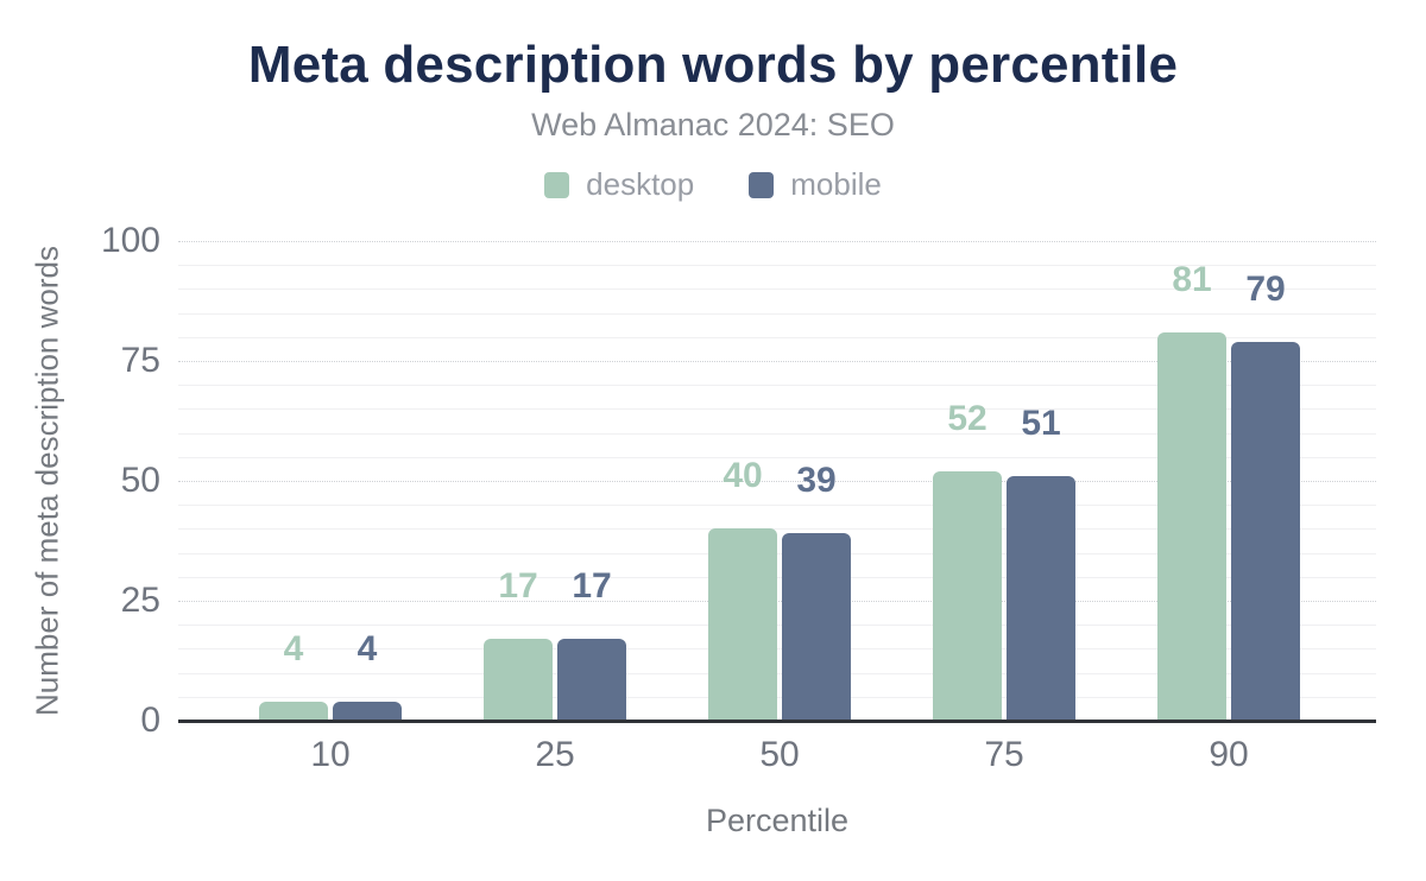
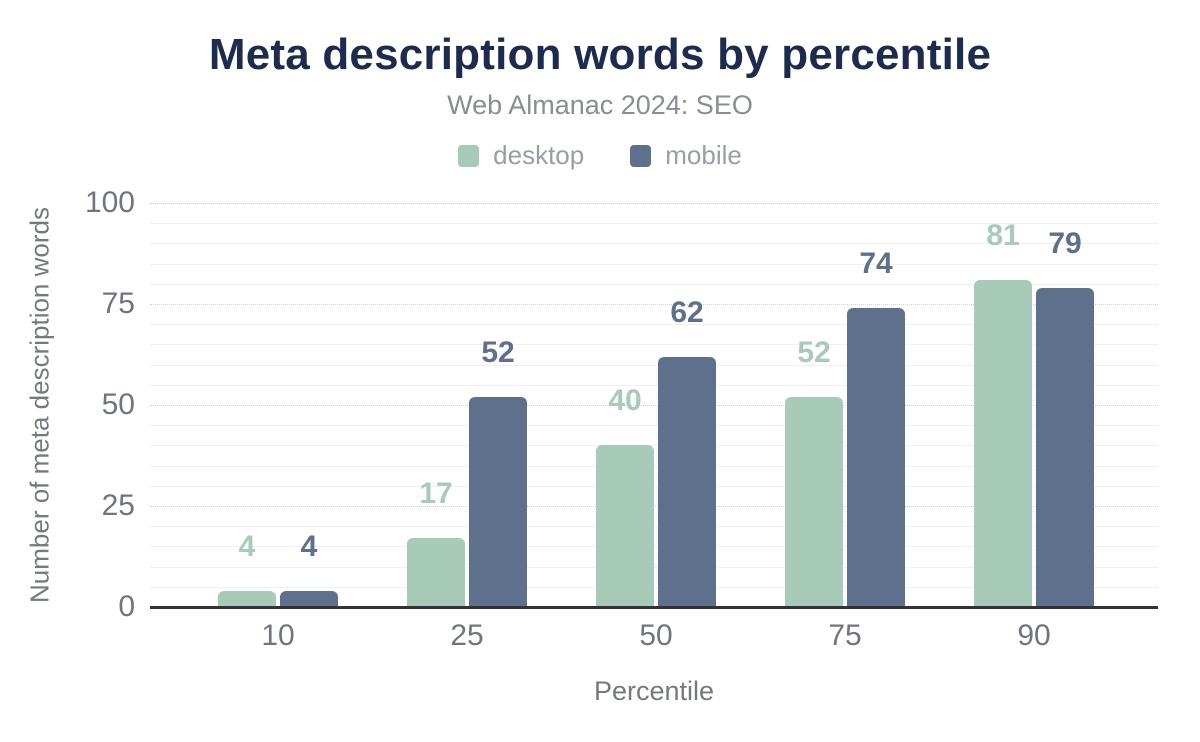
mobile/25: 17 -> 52
mobile/50: 39 -> 62
mobile/75: 51 -> 74
